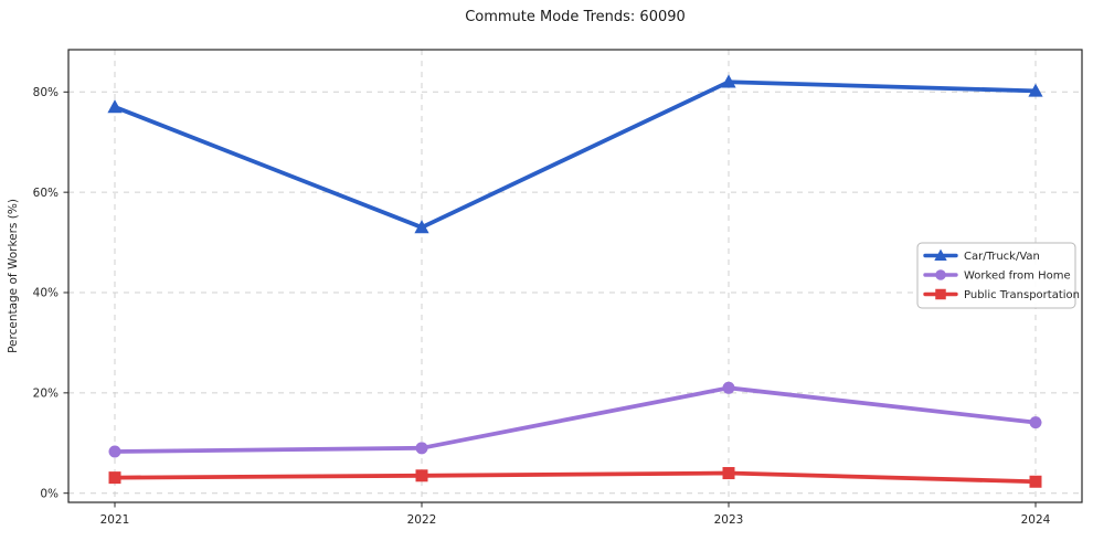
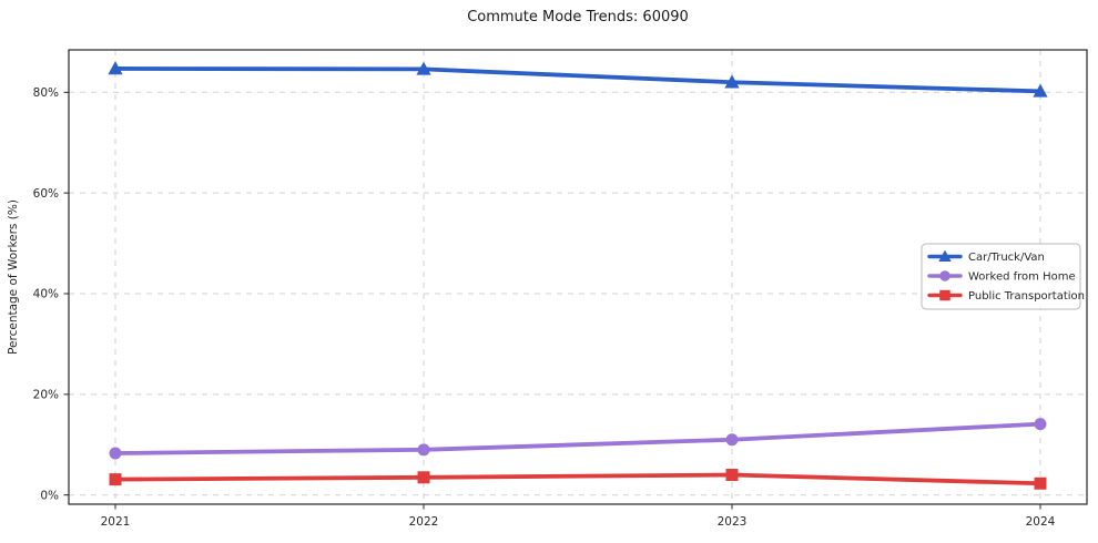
Car/Truck/Van/2021: 77% -> 85%
Car/Truck/Van/2022: 53% -> 85%
Worked from Home/2023: 21% -> 11%
